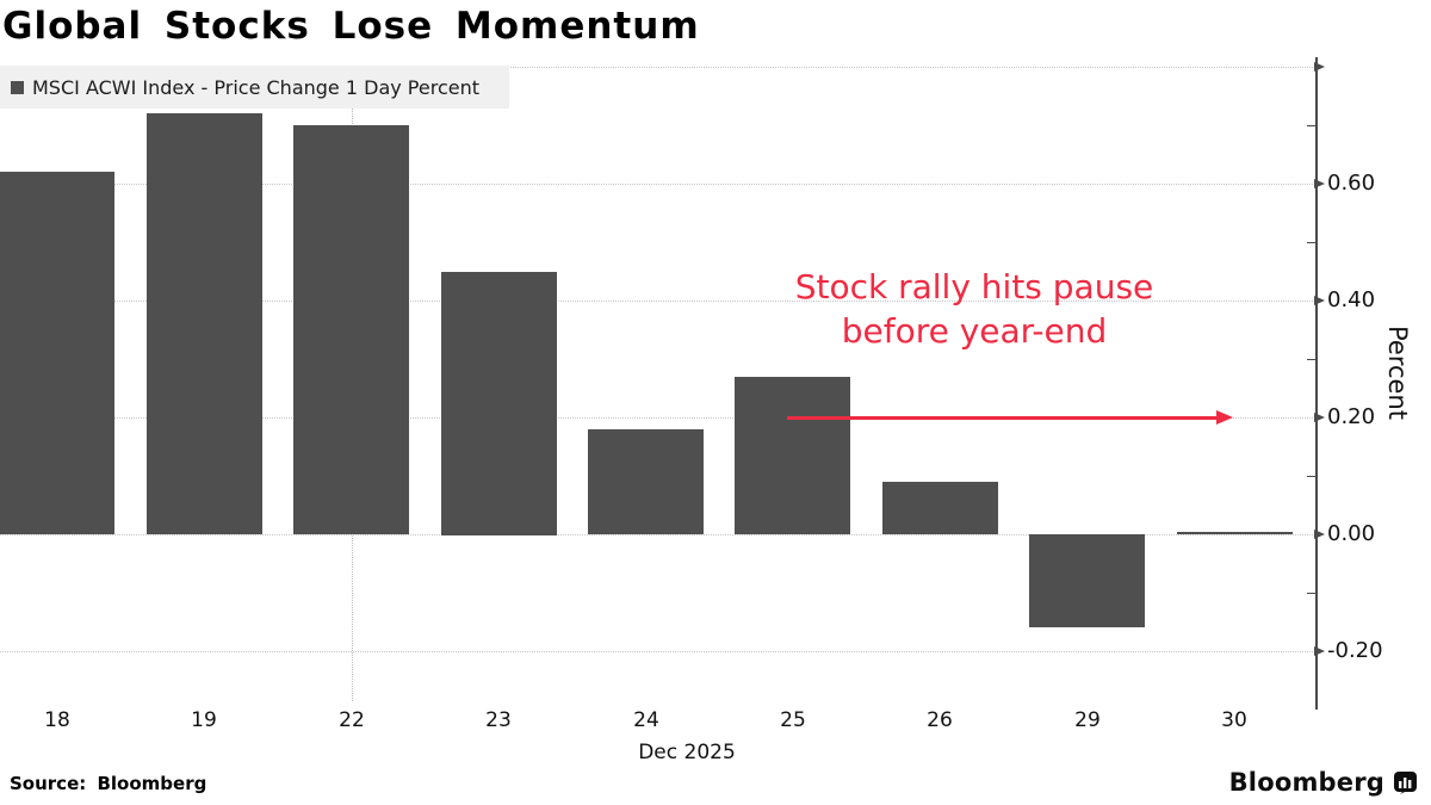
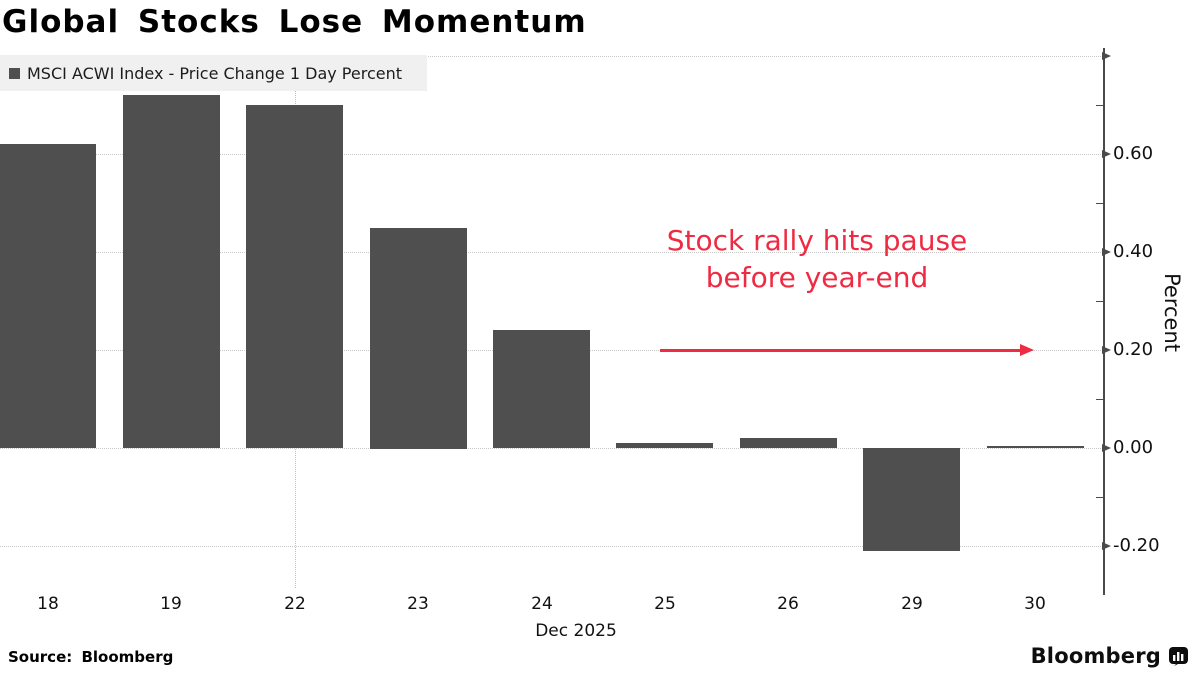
24: 0.18 -> 0.24
25: 0.27 -> 0.01
26: 0.09 -> 0.02
29: -0.16 -> -0.21
